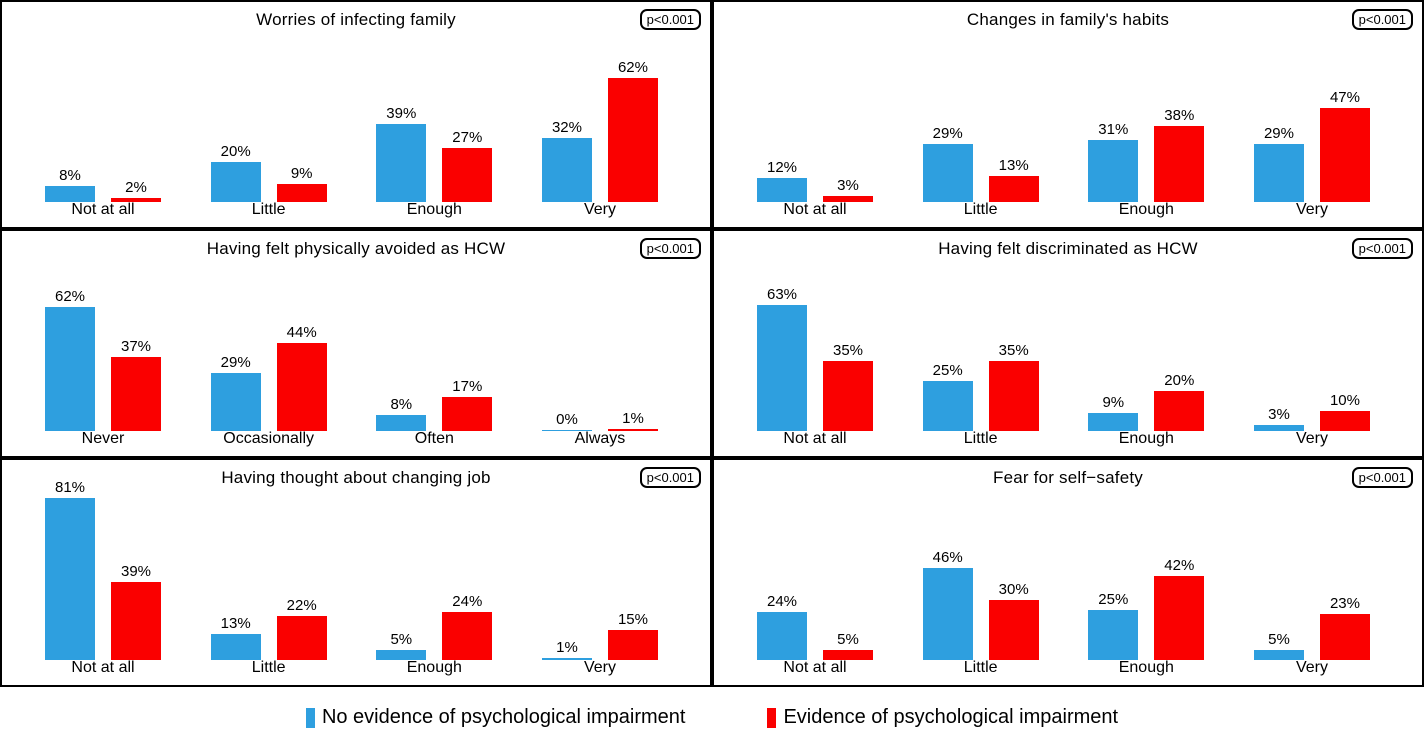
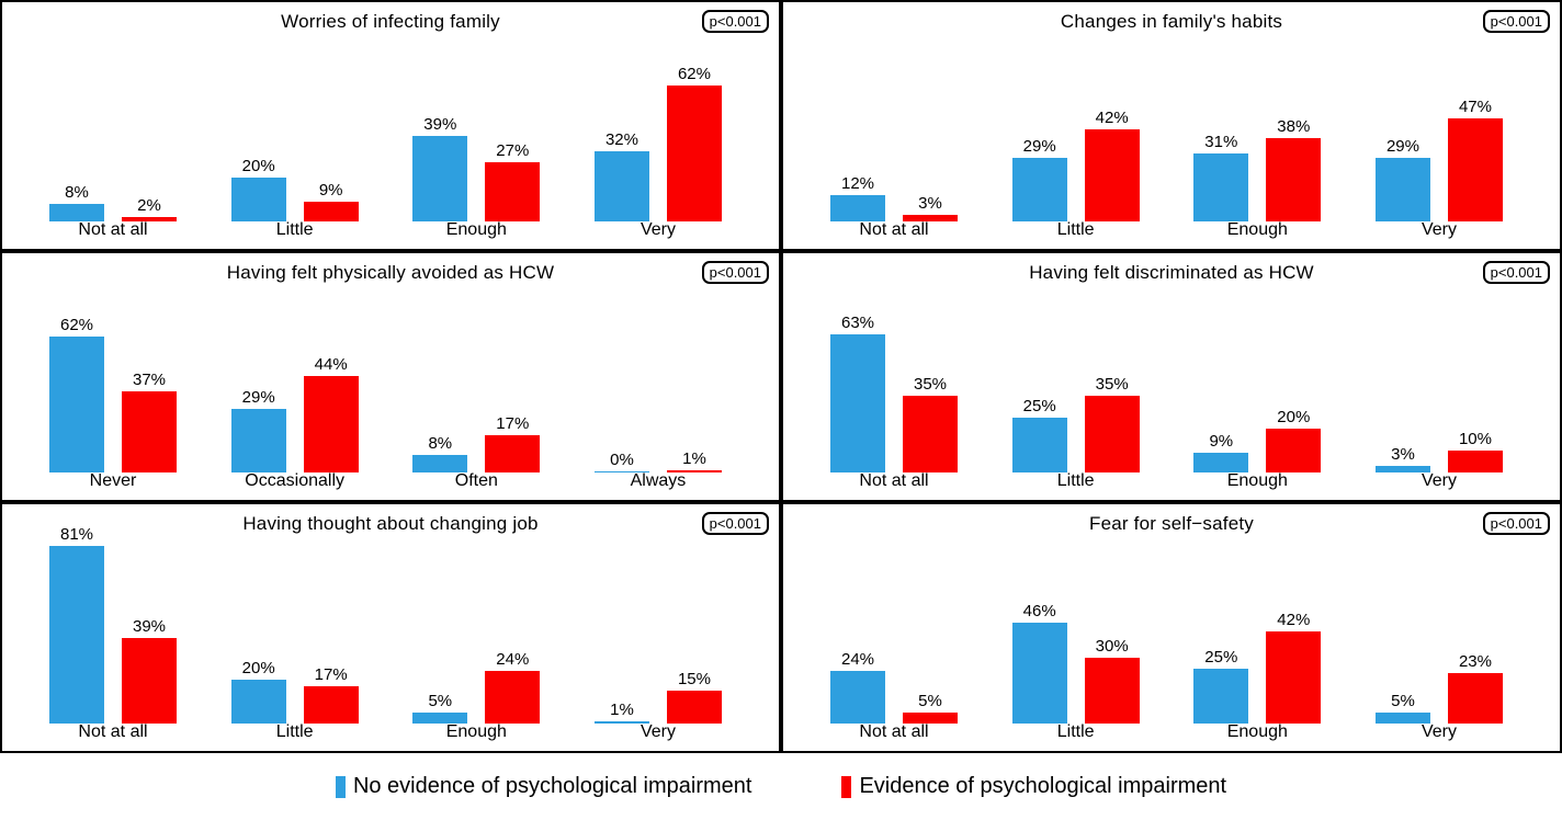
Changes in family's habits/Evidence of psychological impairment/Little: 13% -> 42%
Having thought about changing job/No evidence of psychological impairment/Little: 13% -> 20%
Having thought about changing job/Evidence of psychological impairment/Little: 22% -> 17%
